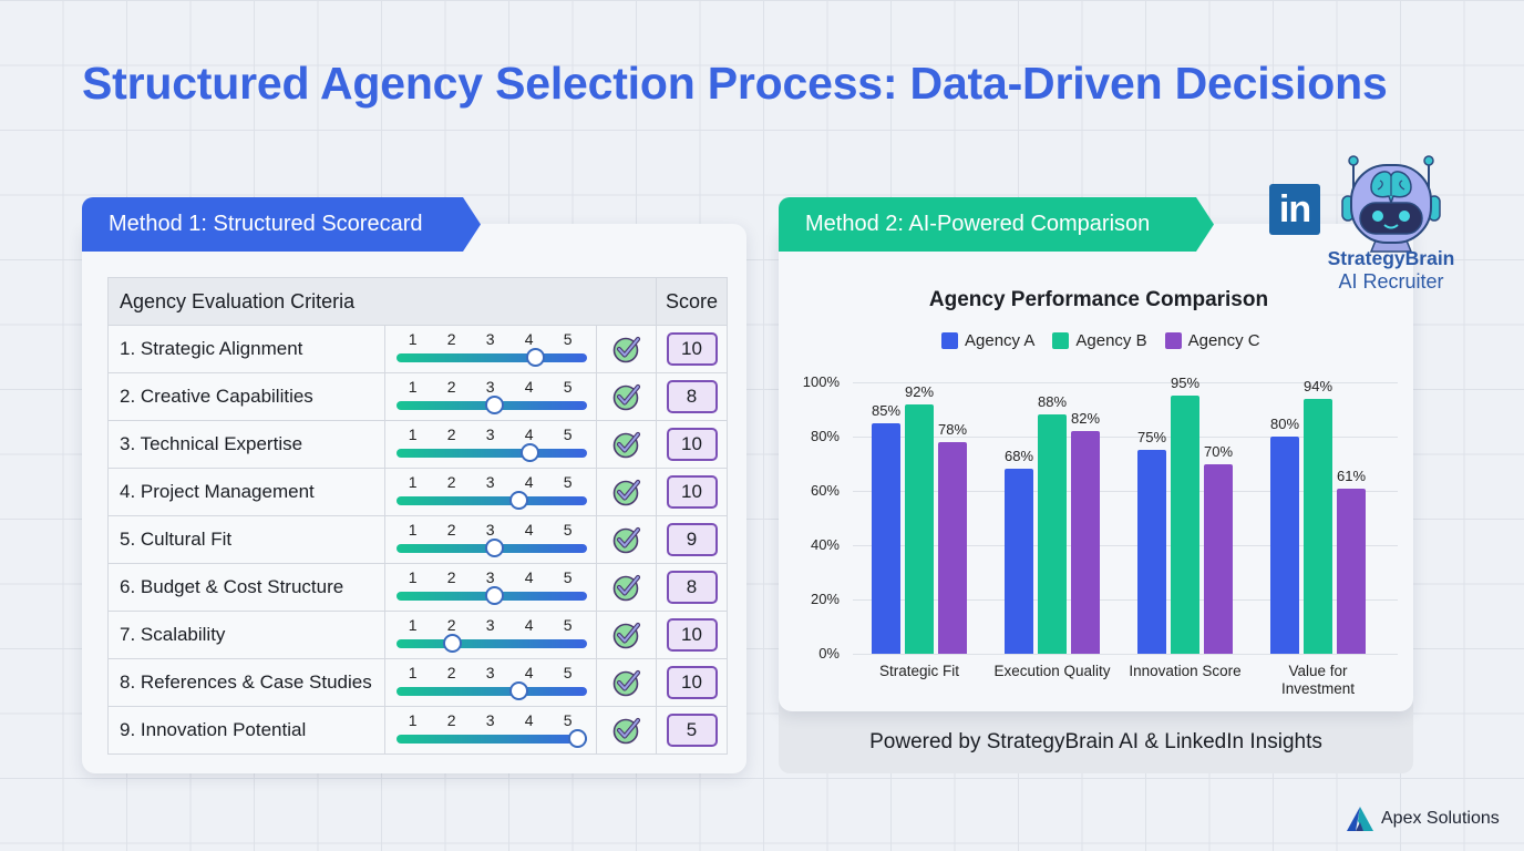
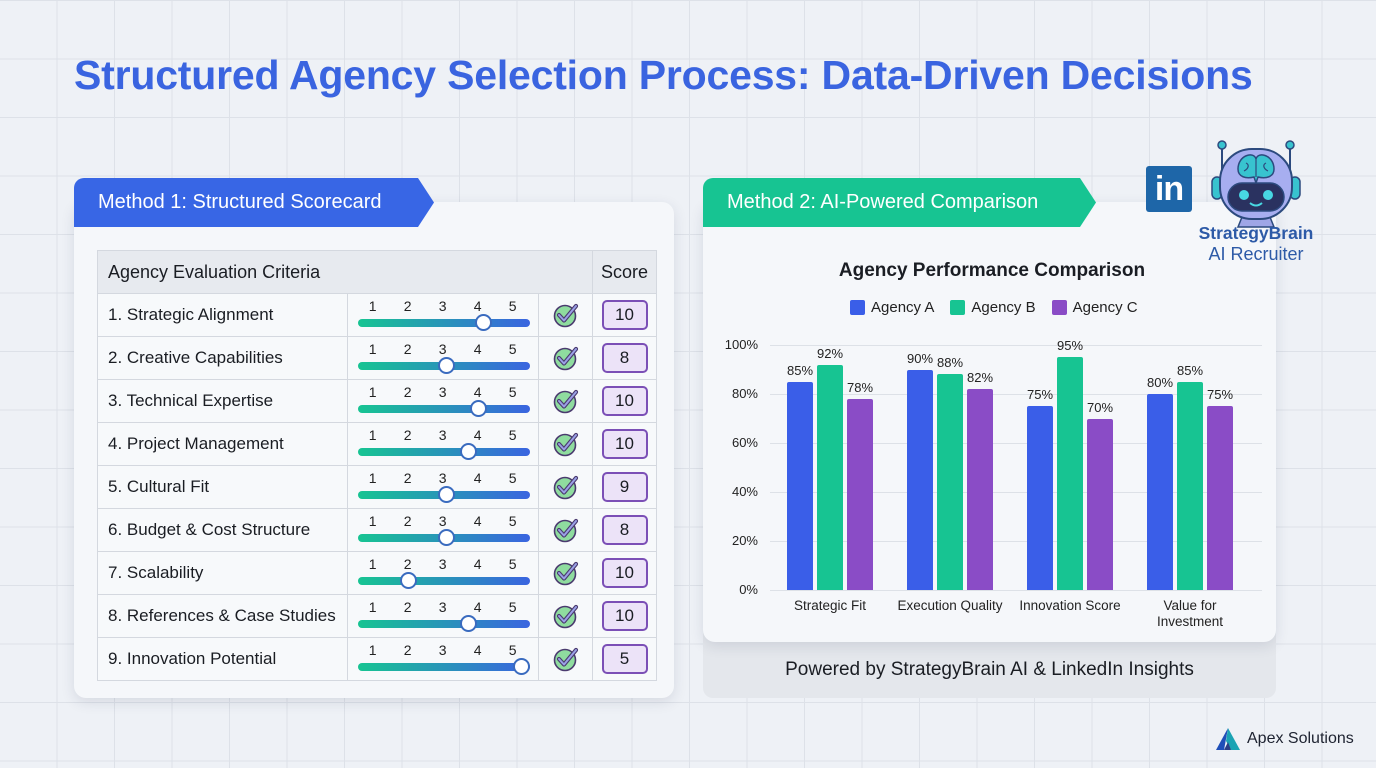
Agency A/Execution Quality: 68% -> 90%
Agency B/Value for Investment: 94% -> 85%
Agency C/Value for Investment: 61% -> 75%
